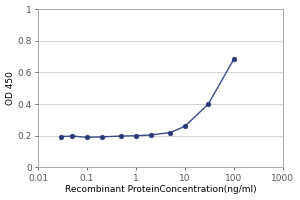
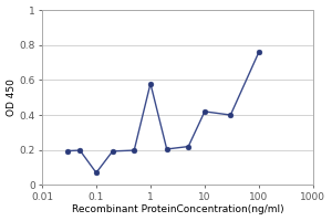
0.1: 0.19 -> 0.07
1: 0.20 -> 0.58
10: 0.26 -> 0.42
100: 0.69 -> 0.76
